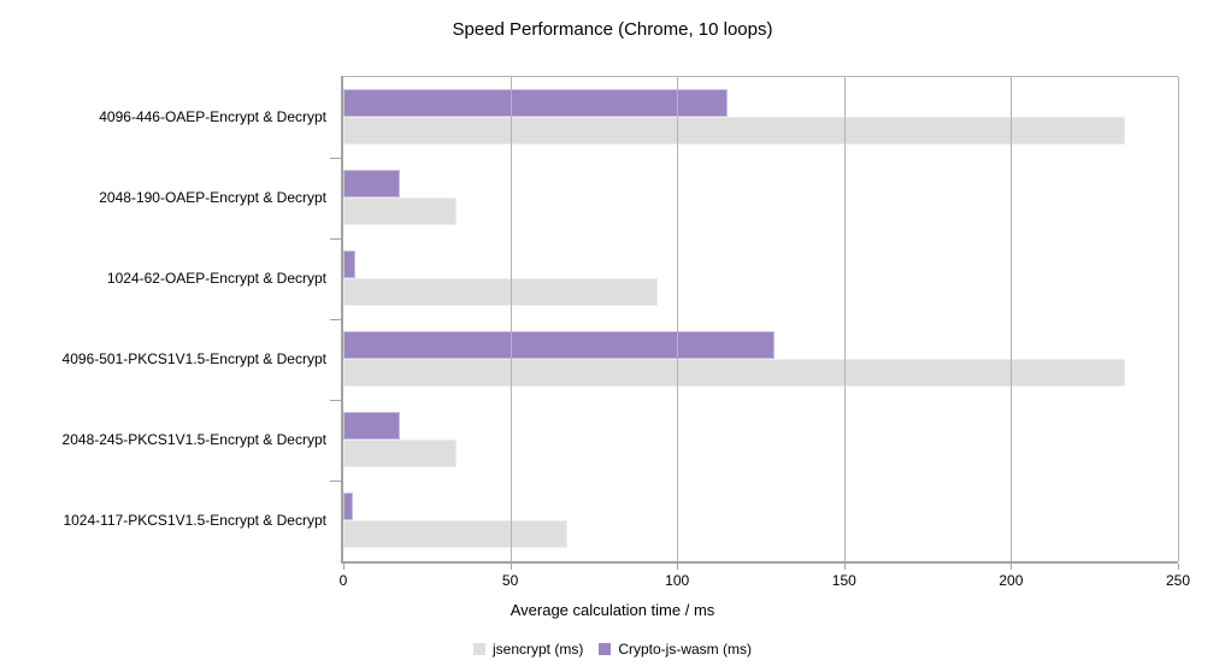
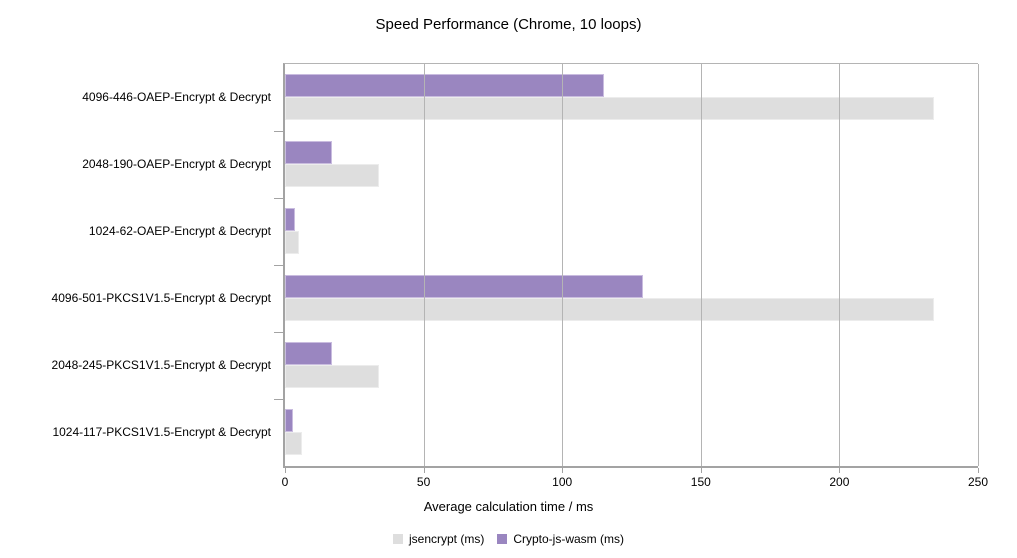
jsencrypt (ms)/1024-62-OAEP-Encrypt & Decrypt: 94 -> 5
jsencrypt (ms)/1024-117-PKCS1V1.5-Encrypt & Decrypt: 67 -> 6
